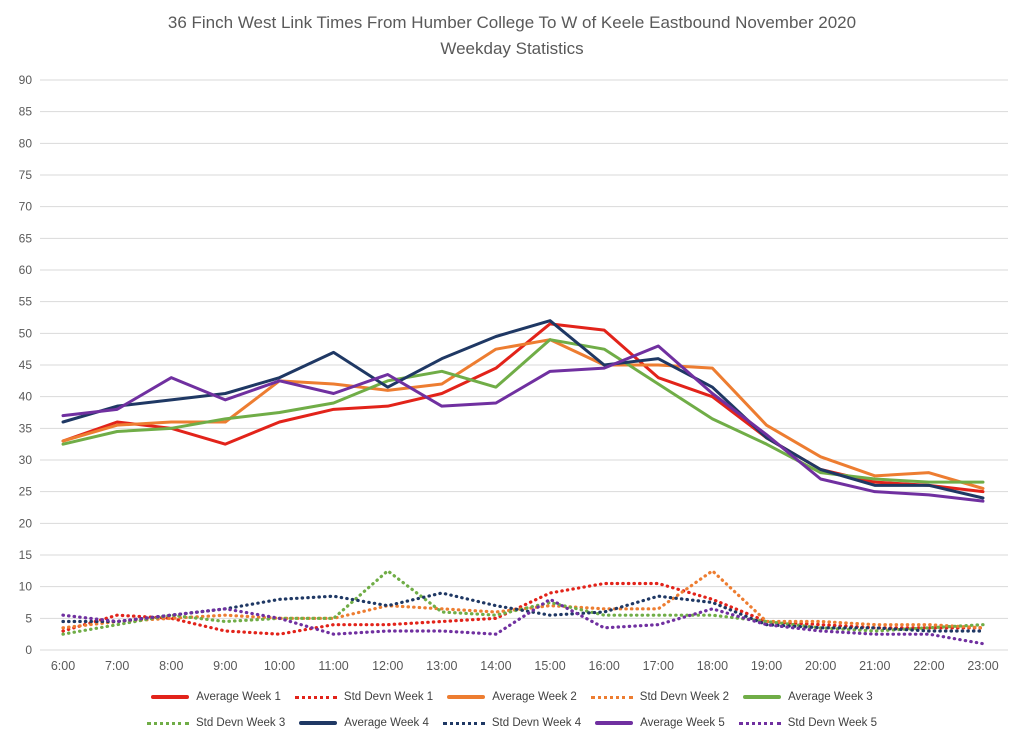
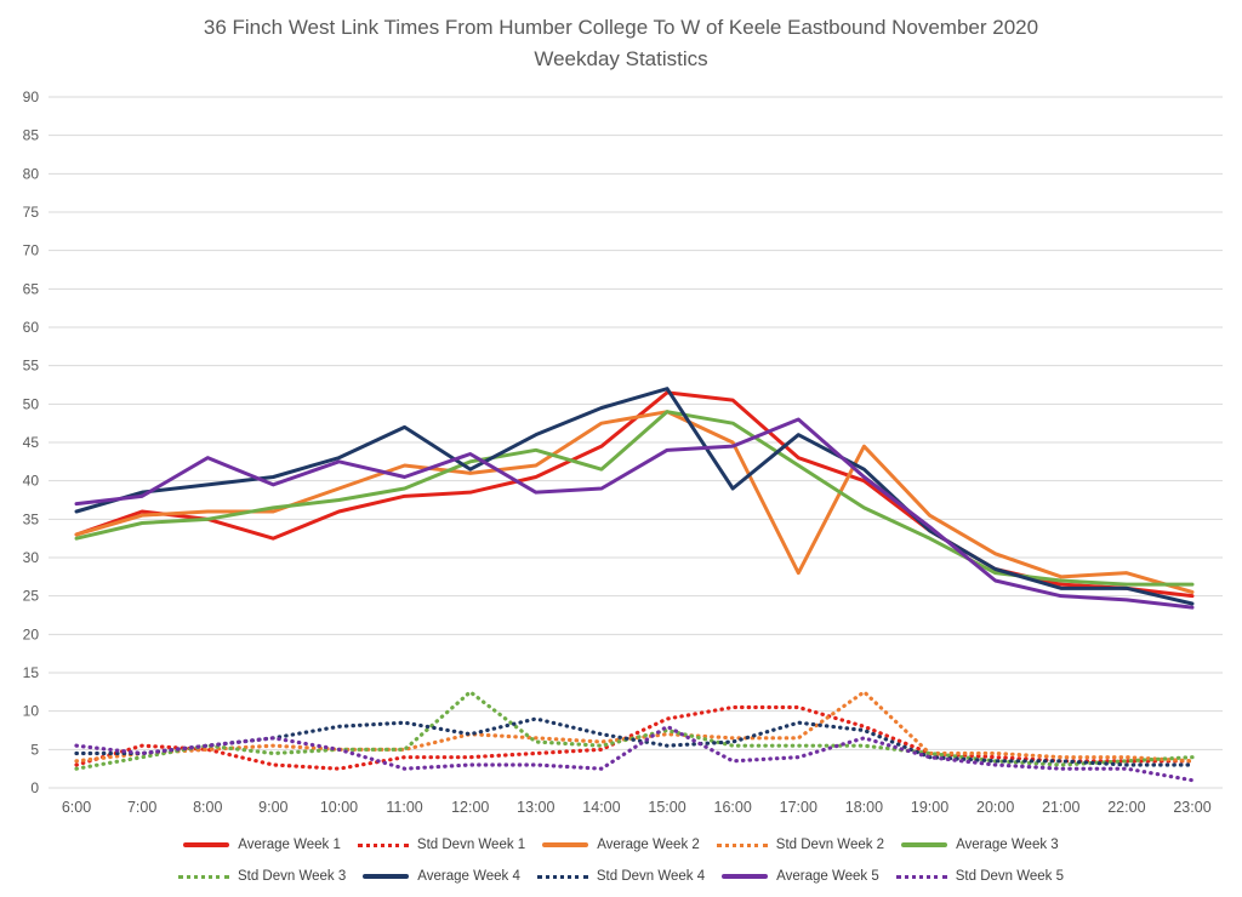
Average Week 2/10:00: 42 -> 39
Average Week 4/16:00: 45 -> 39
Average Week 2/17:00: 45 -> 28
